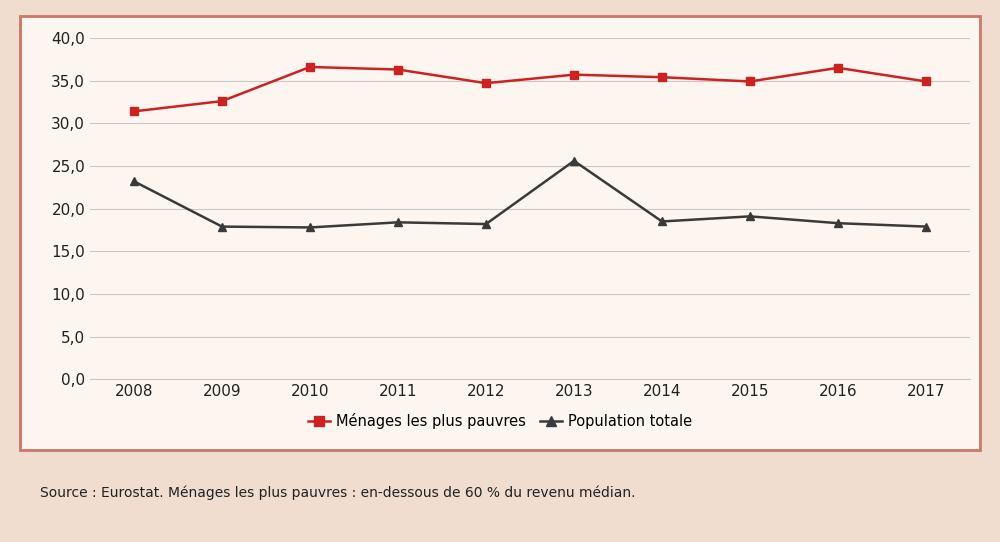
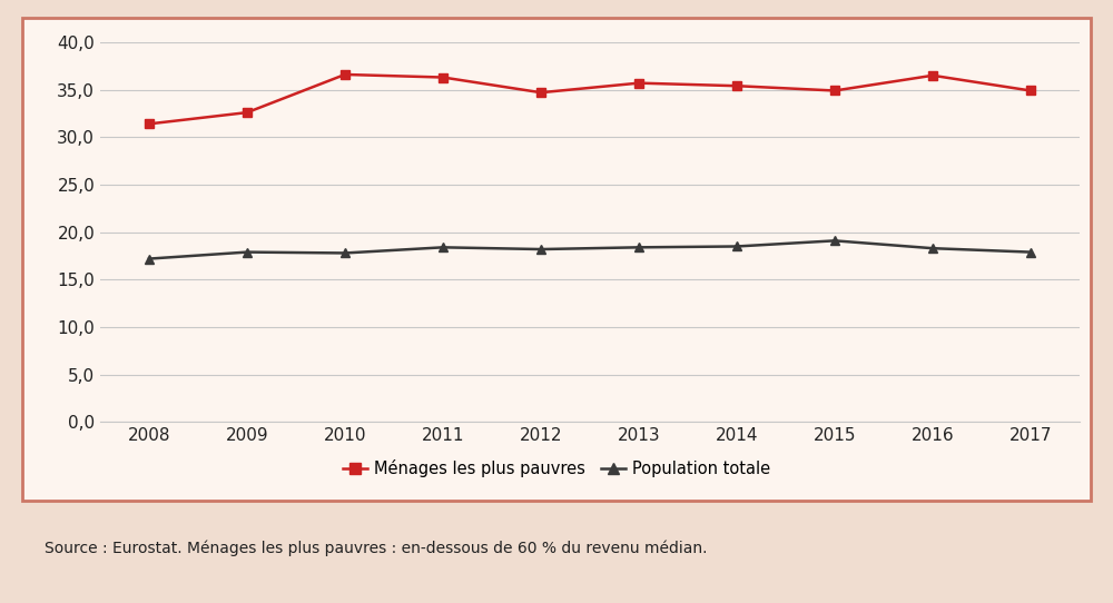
Population totale/2008: 23,2 -> 17,2
Population totale/2013: 25,6 -> 18,4
